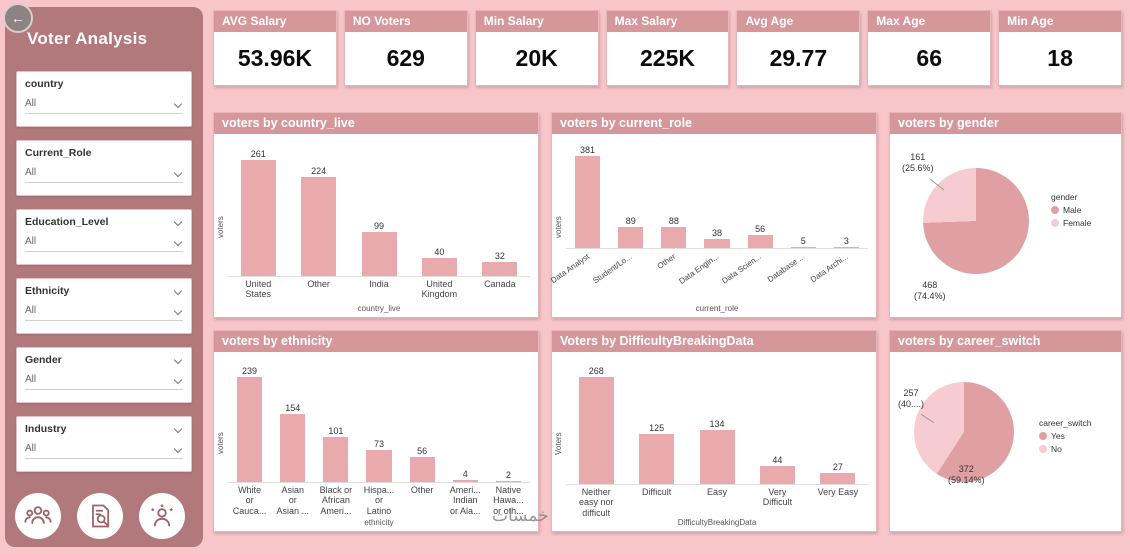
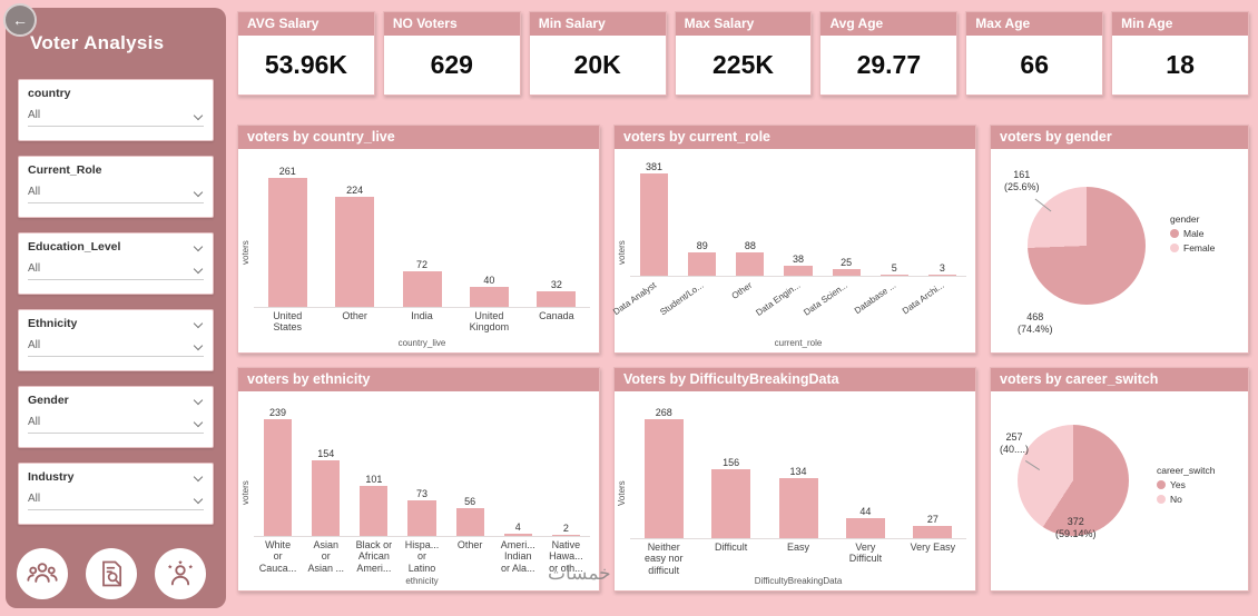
voters by country_live/India: 99 -> 72
voters by current_role/Data Scien...: 56 -> 25
Voters by DifficultyBreakingData/Difficult: 125 -> 156
